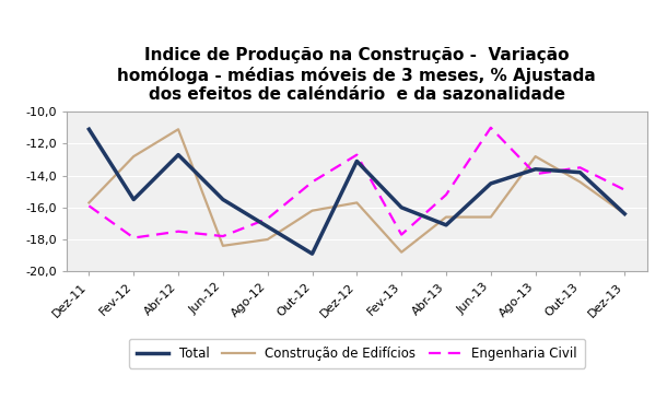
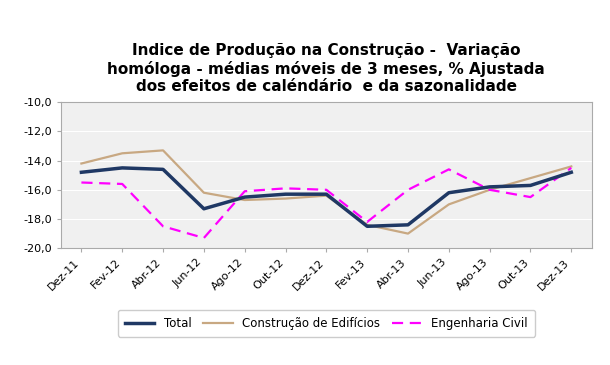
Total/Dez-11: -11,1 -> -14,8
Construção de Edifícios/Dez-11: -15,7 -> -14,2
Engenharia Civil/Dez-11: -15,9 -> -15,5
Total/Fev-12: -15,5 -> -14,5
Construção de Edifícios/Fev-12: -12,8 -> -13,5
Engenharia Civil/Fev-12: -17,9 -> -15,6
Total/Abr-12: -12,7 -> -14,6
Construção de Edifícios/Abr-12: -11,1 -> -13,3
Engenharia Civil/Abr-12: -17,5 -> -18,5
Total/Jun-12: -15,5 -> -17,3
Construção de Edifícios/Jun-12: -18,4 -> -16,2
Engenharia Civil/Jun-12: -17,8 -> -19,3
Total/Ago-12: -17,2 -> -16,5
Construção de Edifícios/Ago-12: -18,0 -> -16,7
Engenharia Civil/Ago-12: -16,7 -> -16,1
Total/Out-12: -18,9 -> -16,3
Construção de Edifícios/Out-12: -16,2 -> -16,6
Engenharia Civil/Out-12: -14,4 -> -15,9
Total/Dez-12: -13,1 -> -16,3
Construção de Edifícios/Dez-12: -15,7 -> -16,4
Engenharia Civil/Dez-12: -12,7 -> -16,0
Total/Fev-13: -16,0 -> -18,5
Construção de Edifícios/Fev-13: -18,8 -> -18,4
Engenharia Civil/Fev-13: -17,7 -> -18,2
Total/Abr-13: -17,1 -> -18,4
Construção de Edifícios/Abr-13: -16,6 -> -19,0
Engenharia Civil/Abr-13: -15,2 -> -16,0
Total/Jun-13: -14,5 -> -16,2
Construção de Edifícios/Jun-13: -16,6 -> -17,0
Engenharia Civil/Jun-13: -11,0 -> -14,6
Total/Ago-13: -13,6 -> -15,8
Construção de Edifícios/Ago-13: -12,8 -> -16,0
Engenharia Civil/Ago-13: -13,9 -> -16,0
Total/Out-13: -13,8 -> -15,7
Construção de Edifícios/Out-13: -14,4 -> -15,2
Engenharia Civil/Out-13: -13,5 -> -16,5
Total/Dez-13: -16,4 -> -14,8
Construção de Edifícios/Dez-13: -16,4 -> -14,4
Engenharia Civil/Dez-13: -14,9 -> -14,5
